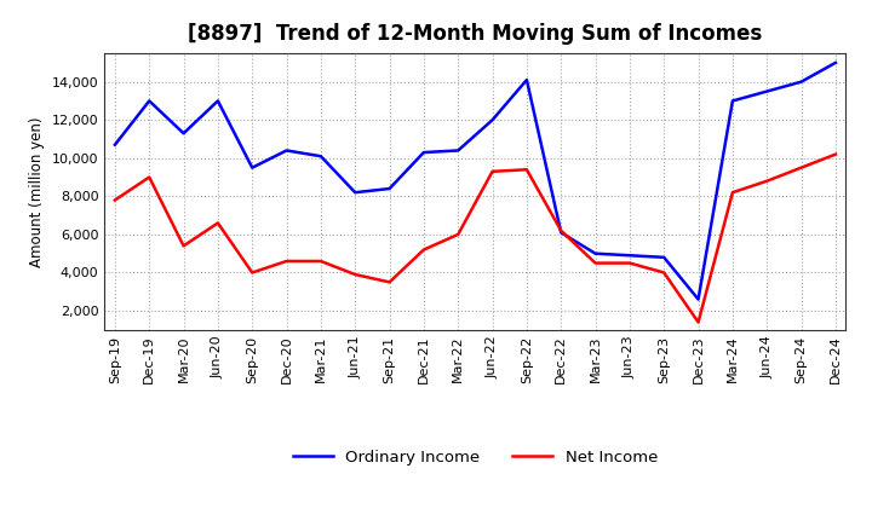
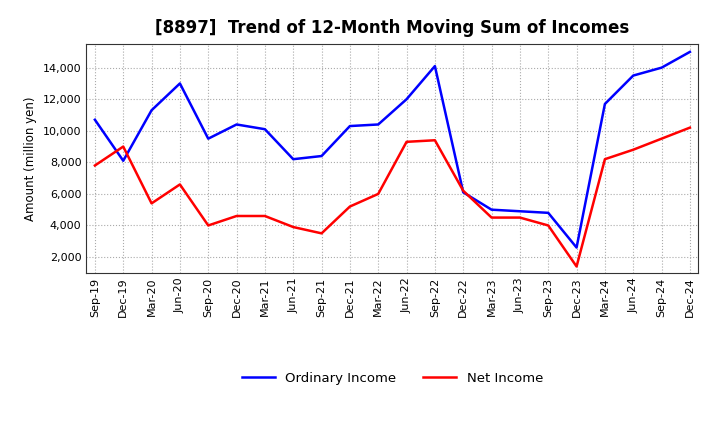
Ordinary Income/Dec-19: 13,000 -> 8,100
Ordinary Income/Mar-24: 13,000 -> 11,700
